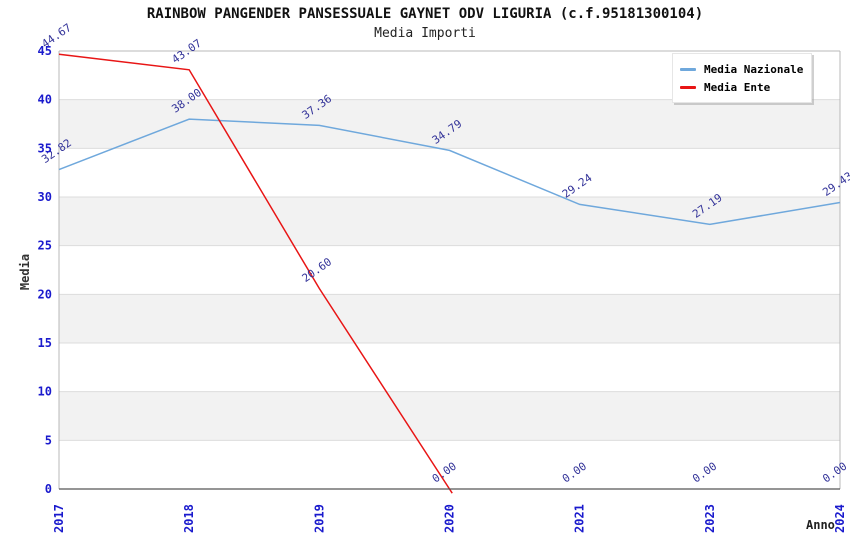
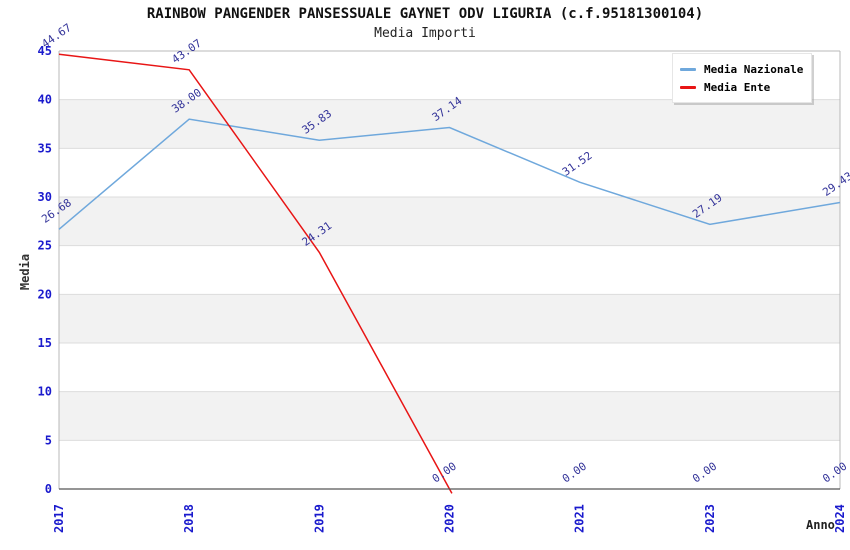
Media Nazionale/2017: 32.82 -> 26.68
Media Nazionale/2019: 37.36 -> 35.83
Media Ente/2019: 20.60 -> 24.31
Media Nazionale/2020: 34.79 -> 37.14
Media Nazionale/2021: 29.24 -> 31.52
